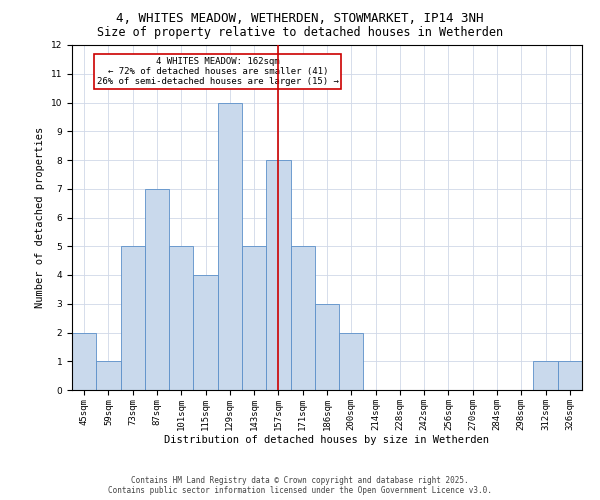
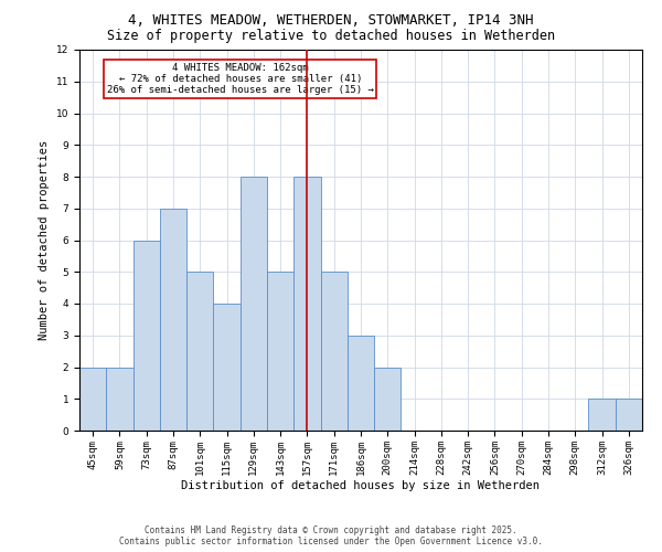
59sqm: 1 -> 2
73sqm: 5 -> 6
129sqm: 10 -> 8
